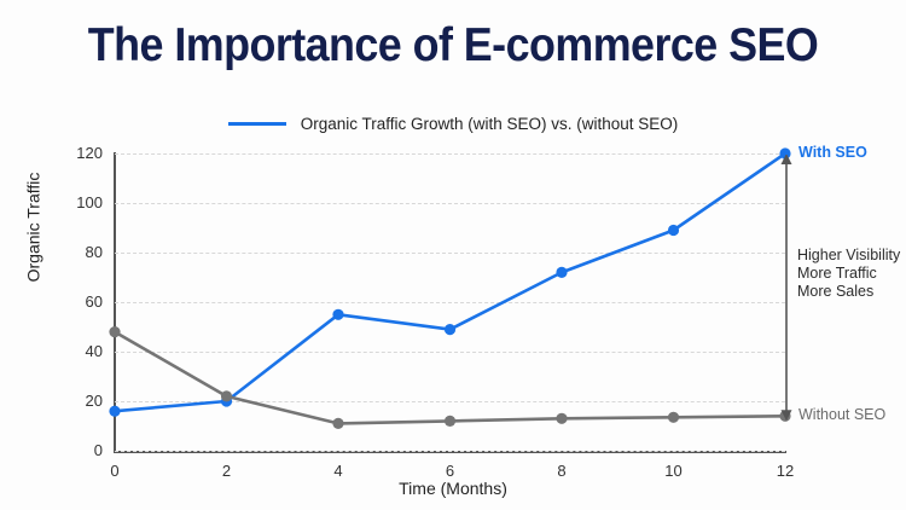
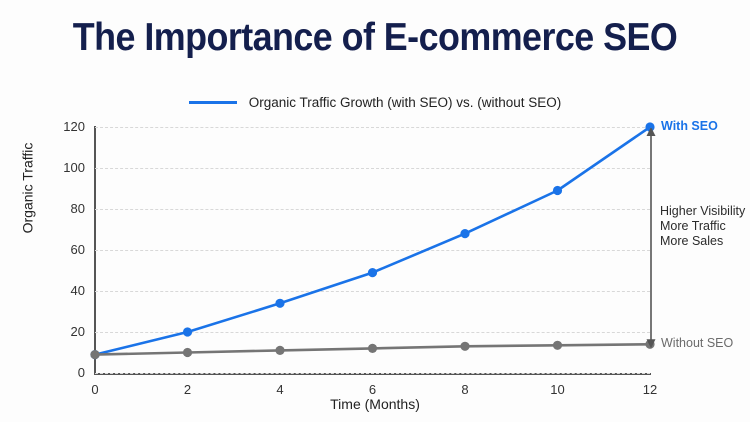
With SEO/0: 16 -> 9
Without SEO/0: 48 -> 9
Without SEO/2: 22 -> 10
With SEO/4: 55 -> 34
With SEO/8: 72 -> 68
